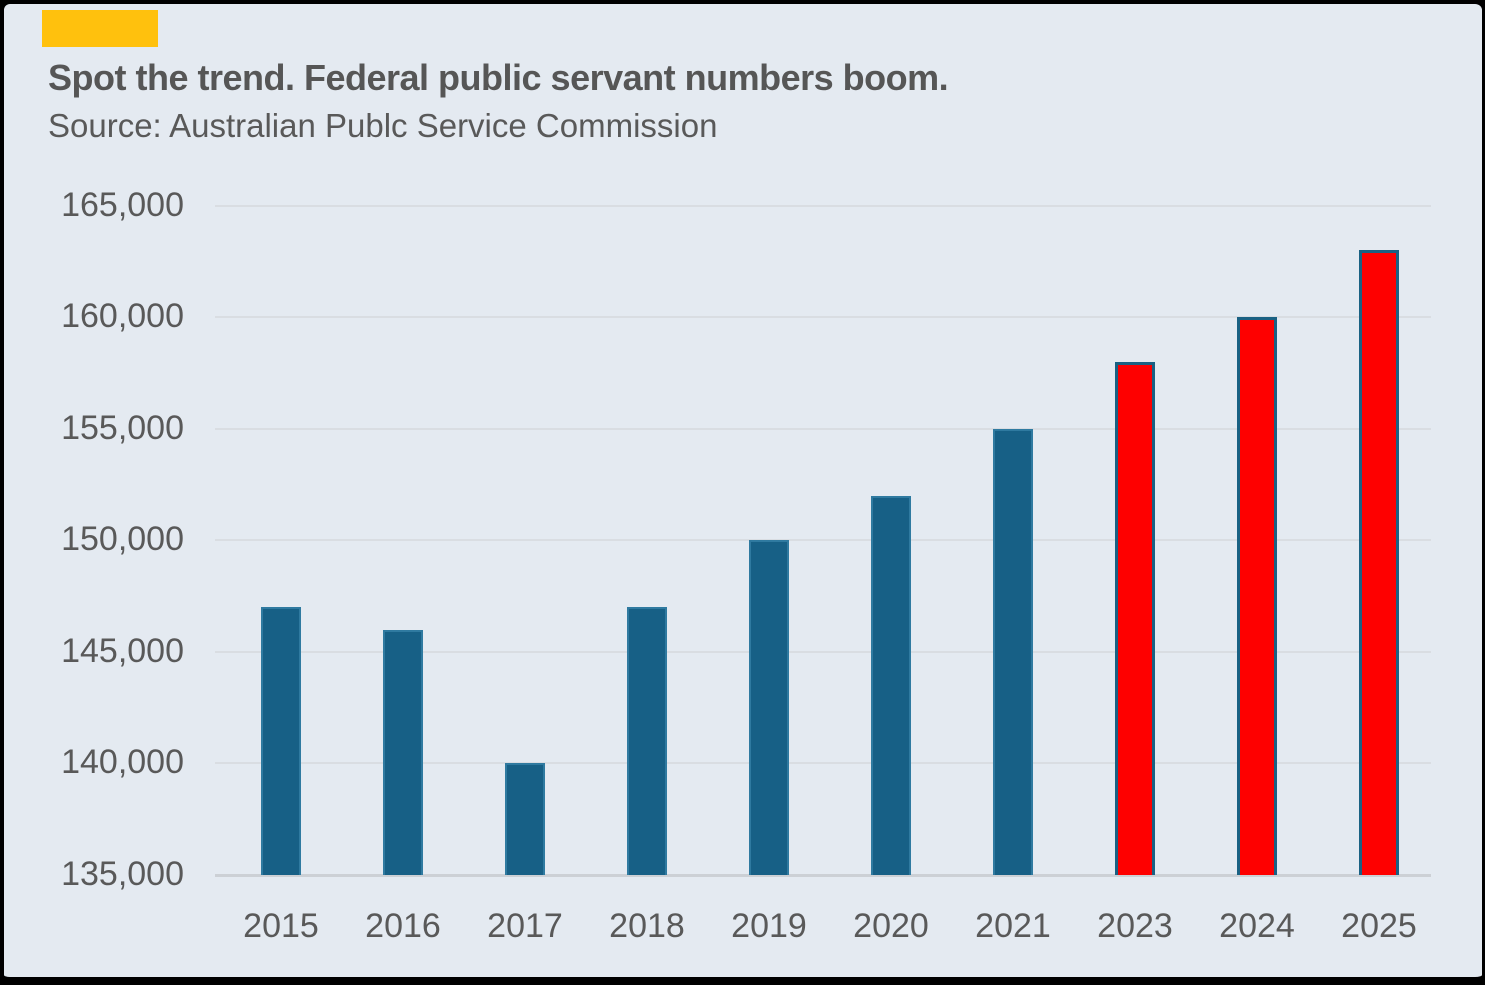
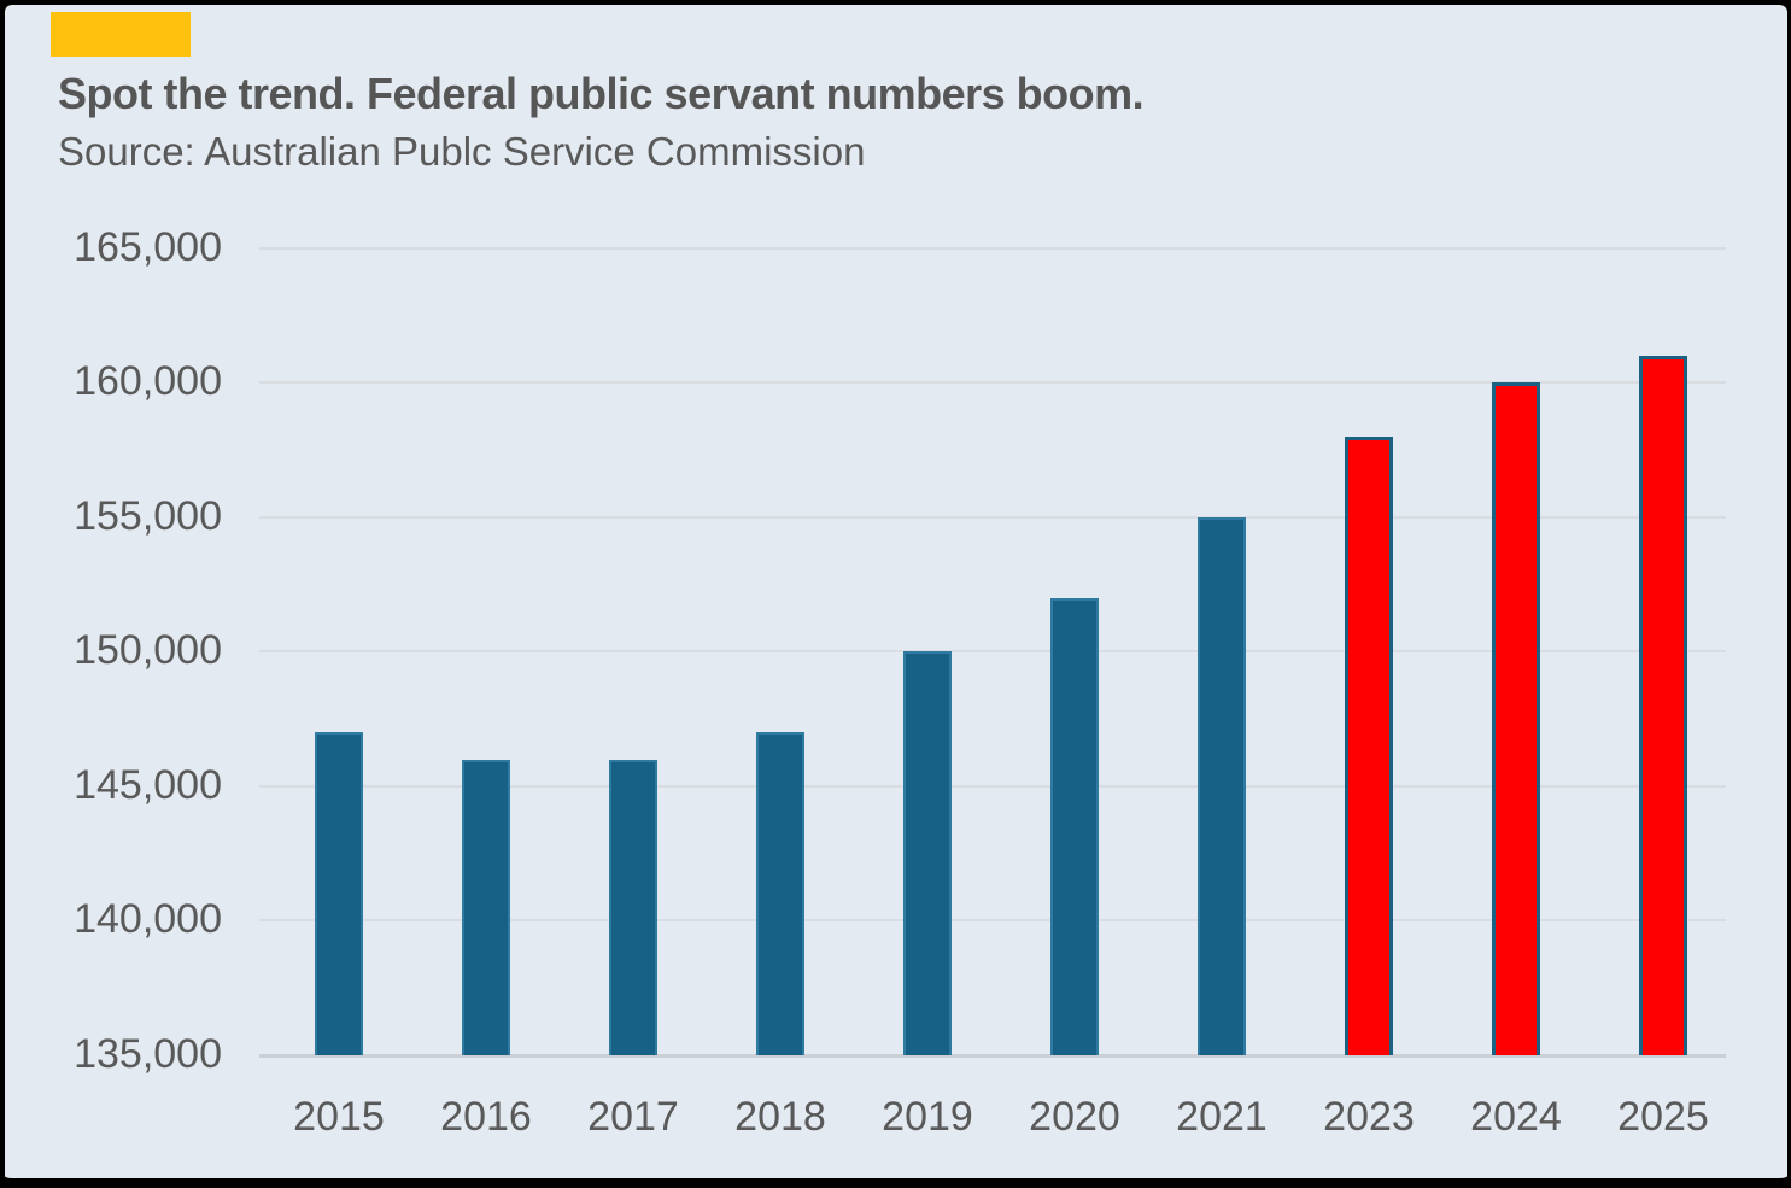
2017: 140000 -> 146000
2025: 163000 -> 161000
